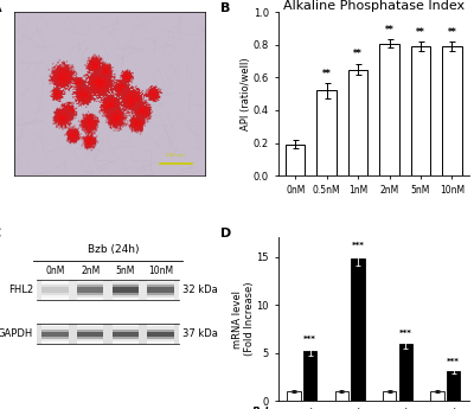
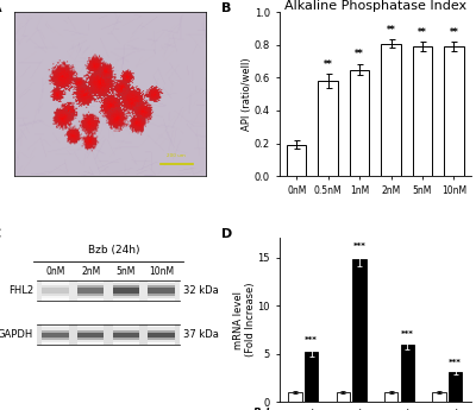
Alkaline Phosphatase Index/0.5nM: 0.52 -> 0.58
